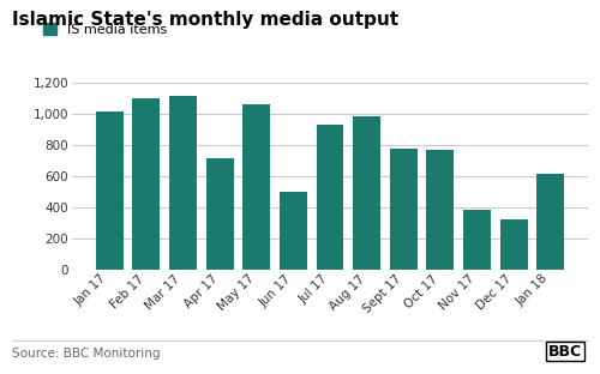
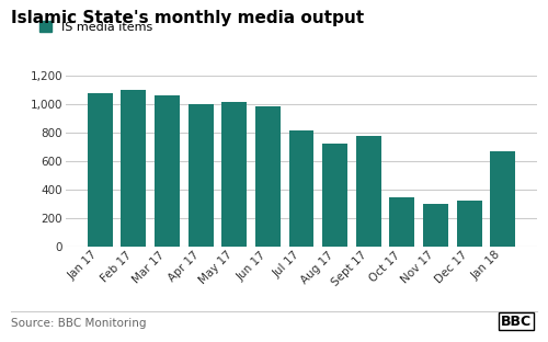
Jan 17: 1,010 -> 1,080
Mar 17: 1,110 -> 1,060
Apr 17: 710 -> 1,000
May 17: 1,060 -> 1,010
Jun 17: 500 -> 980
Jul 17: 930 -> 810
Aug 17: 980 -> 720
Oct 17: 770 -> 340
Nov 17: 380 -> 300
Jan 18: 610 -> 670
